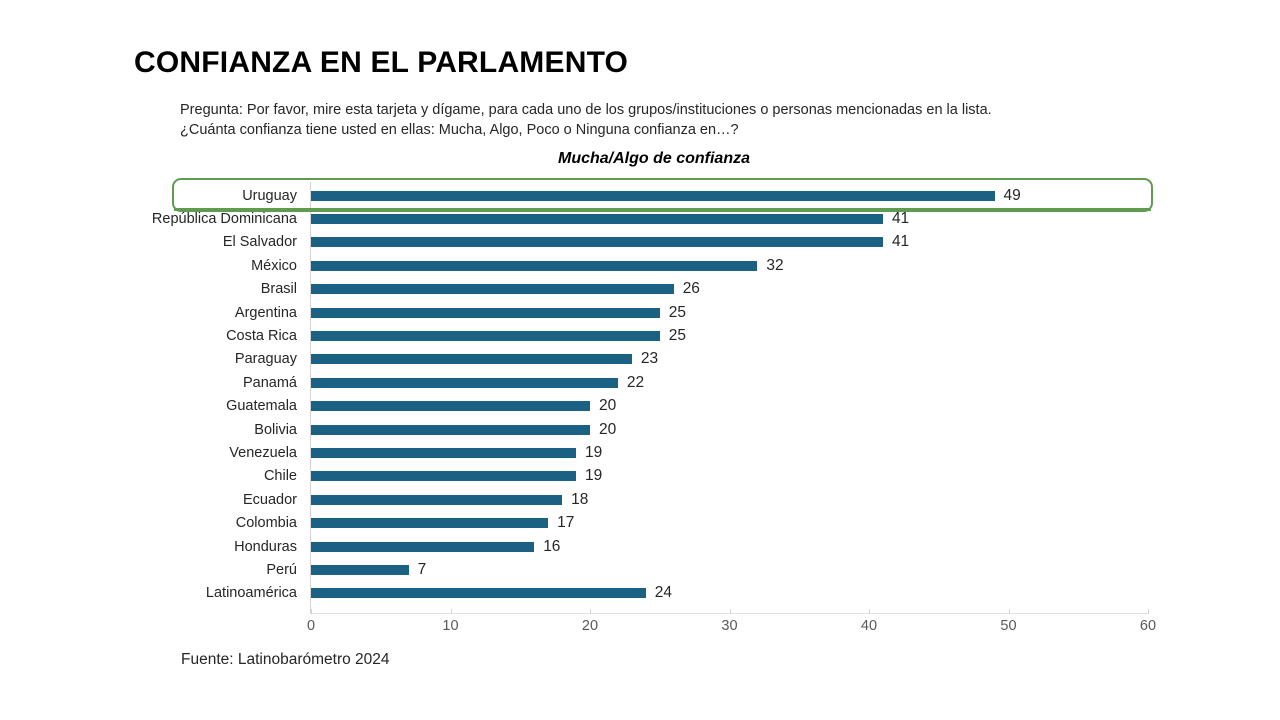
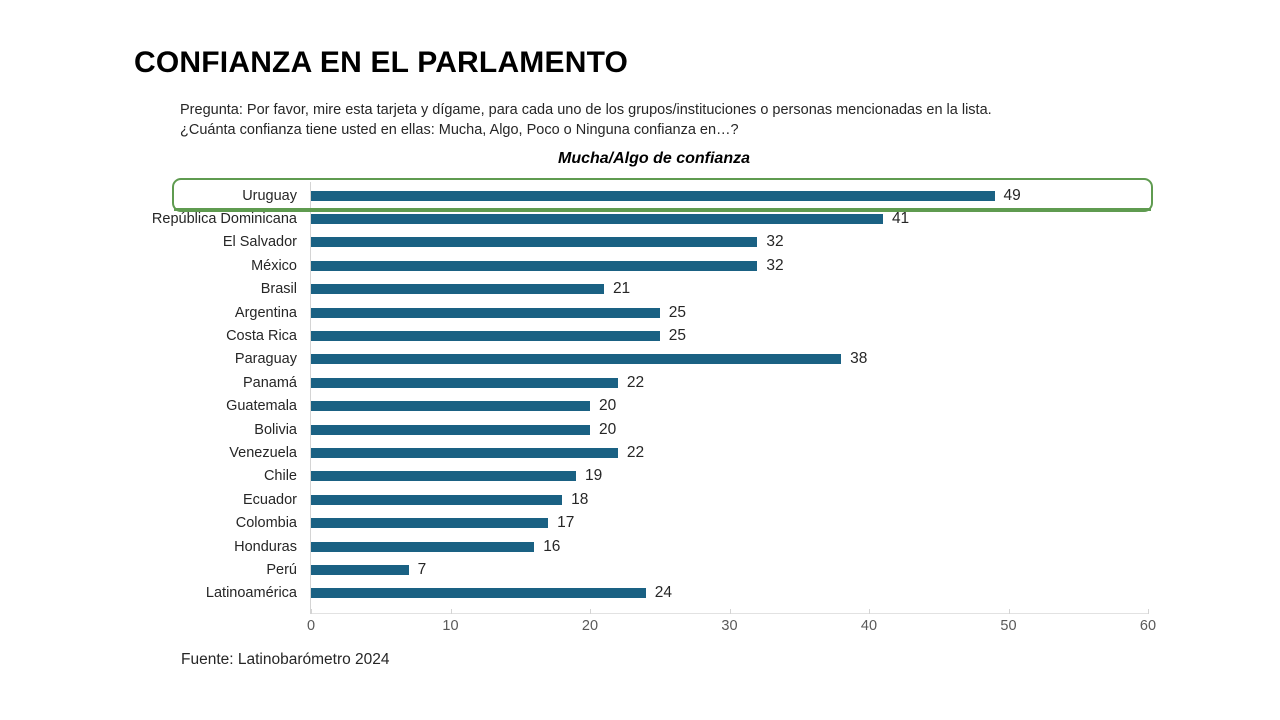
El Salvador: 41 -> 32
Brasil: 26 -> 21
Paraguay: 23 -> 38
Venezuela: 19 -> 22
